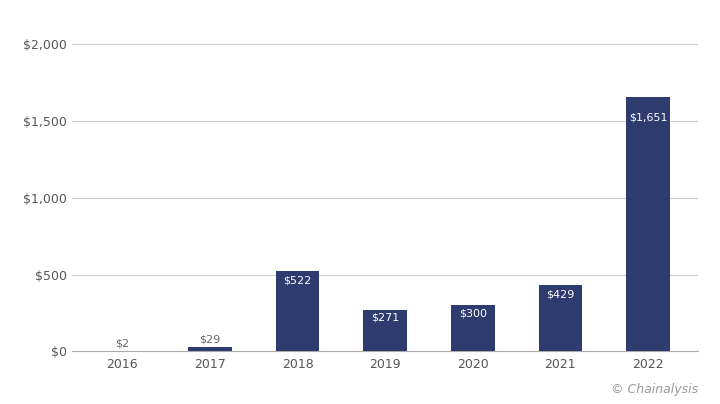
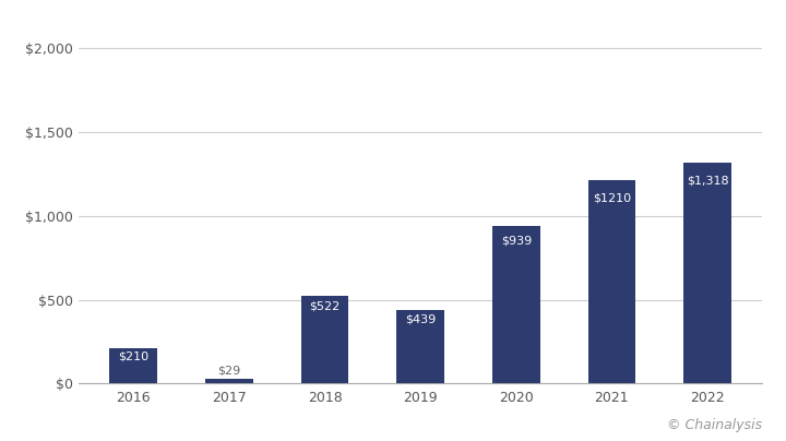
2016: $2 -> $210
2019: $271 -> $439
2020: $300 -> $939
2021: $429 -> $1210
2022: $1,651 -> $1,318
